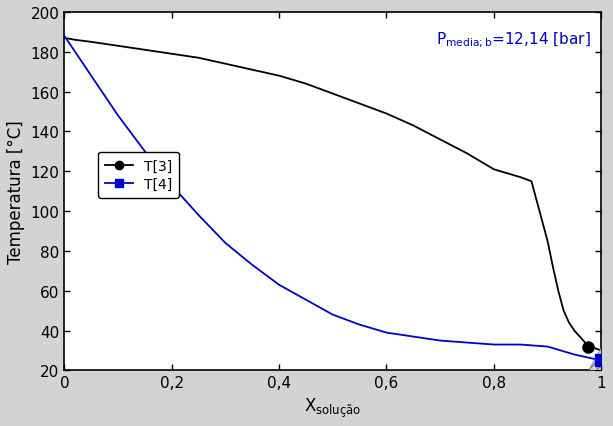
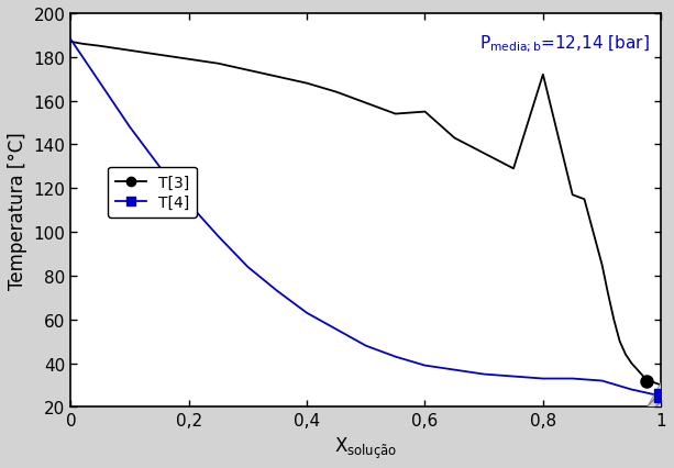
T[3]/0,6: 149 -> 155
T[3]/0,8: 121 -> 172
